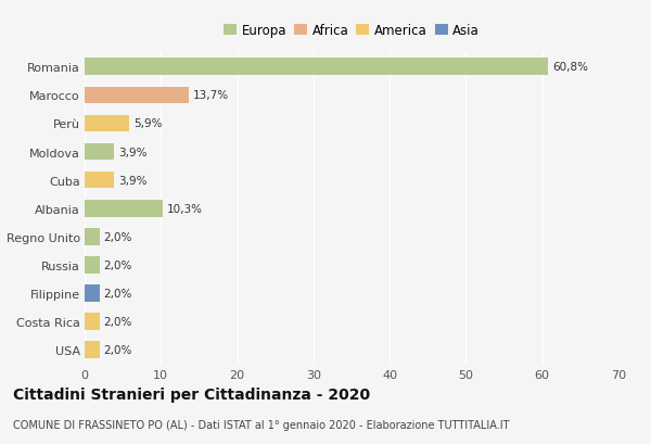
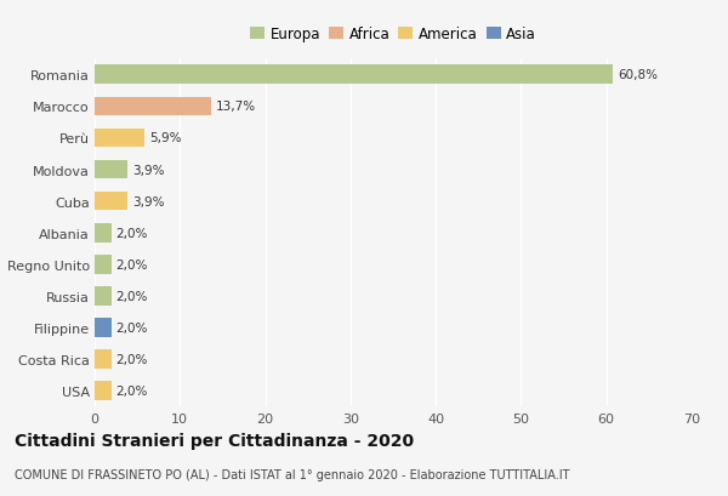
Albania: 10,3% -> 2,0%
